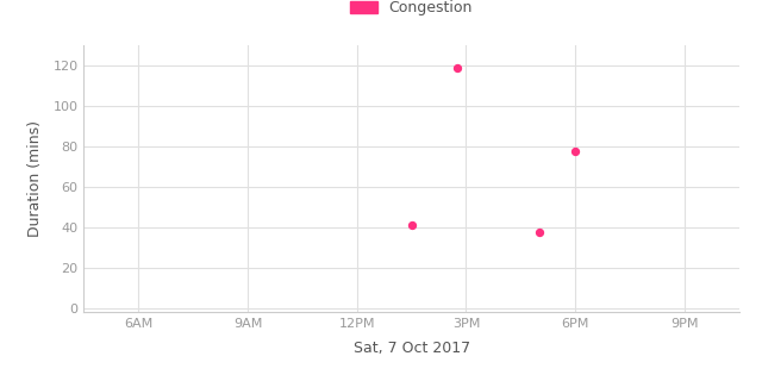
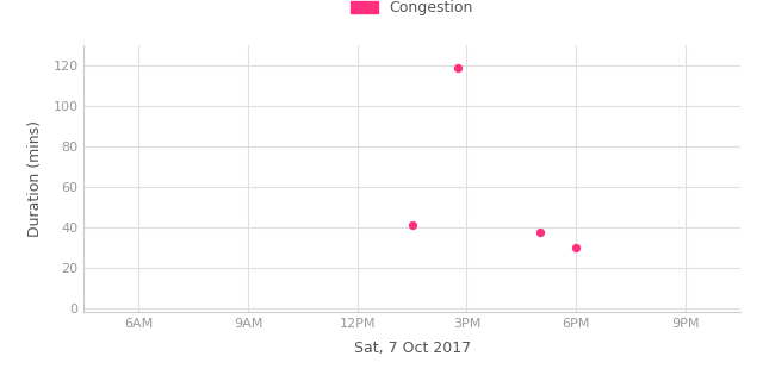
6PM: 78 -> 30
